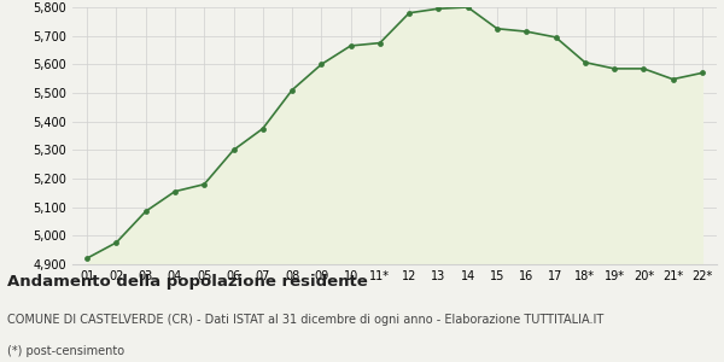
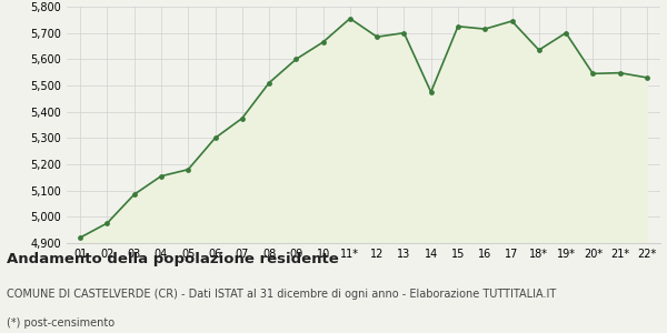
11*: 5,675 -> 5,755
12: 5,780 -> 5,685
13: 5,795 -> 5,700
14: 5,800 -> 5,475
17: 5,695 -> 5,745
18*: 5,607 -> 5,635
19*: 5,585 -> 5,700
20*: 5,585 -> 5,545
22*: 5,570 -> 5,530
